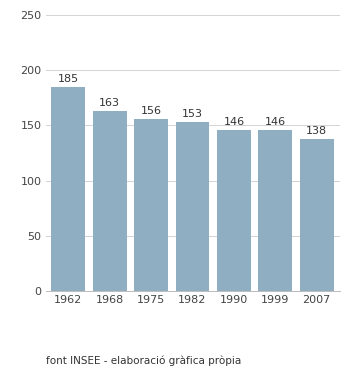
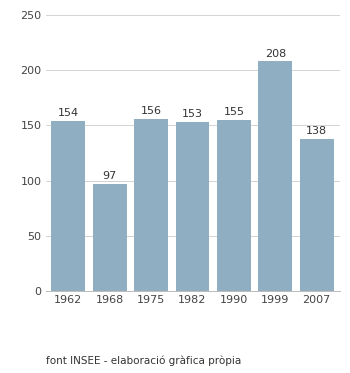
1962: 185 -> 154
1968: 163 -> 97
1990: 146 -> 155
1999: 146 -> 208
